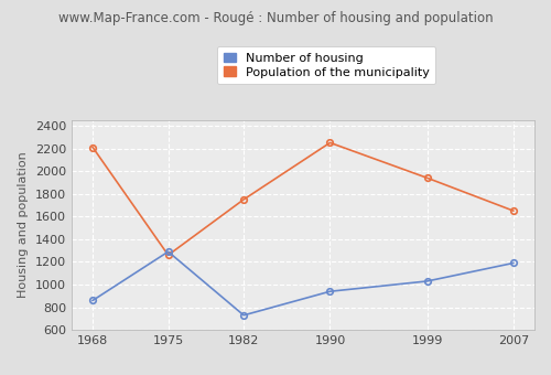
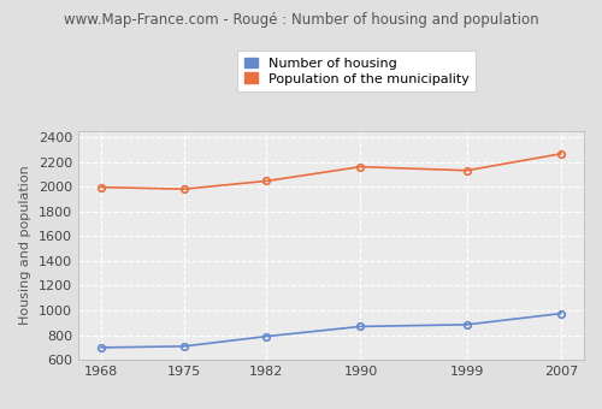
Number of housing/1968: 860 -> 700
Population of the municipality/1968: 2210 -> 2000
Number of housing/1975: 1290 -> 710
Population of the municipality/1975: 1260 -> 1980
Number of housing/1982: 730 -> 790
Population of the municipality/1982: 1750 -> 2040
Number of housing/1990: 940 -> 870
Population of the municipality/1990: 2250 -> 2160
Number of housing/1999: 1030 -> 880
Population of the municipality/1999: 1940 -> 2130
Number of housing/2007: 1190 -> 980
Population of the municipality/2007: 1650 -> 2260
